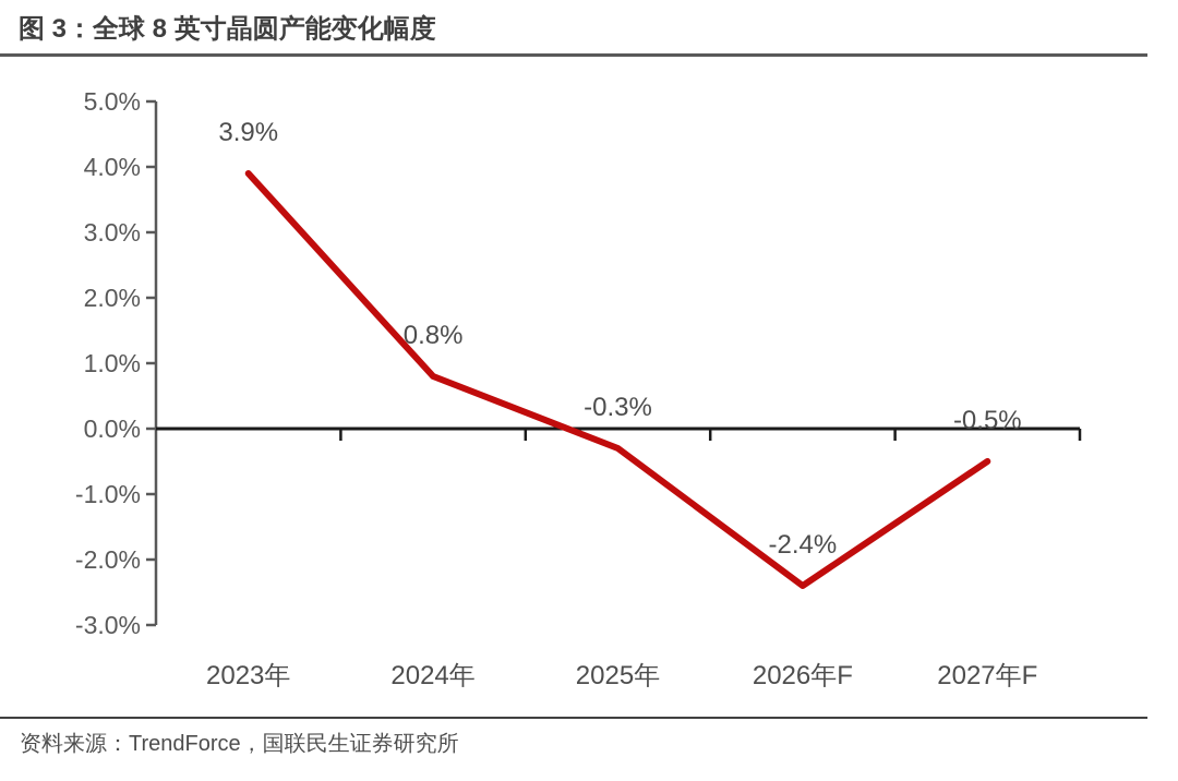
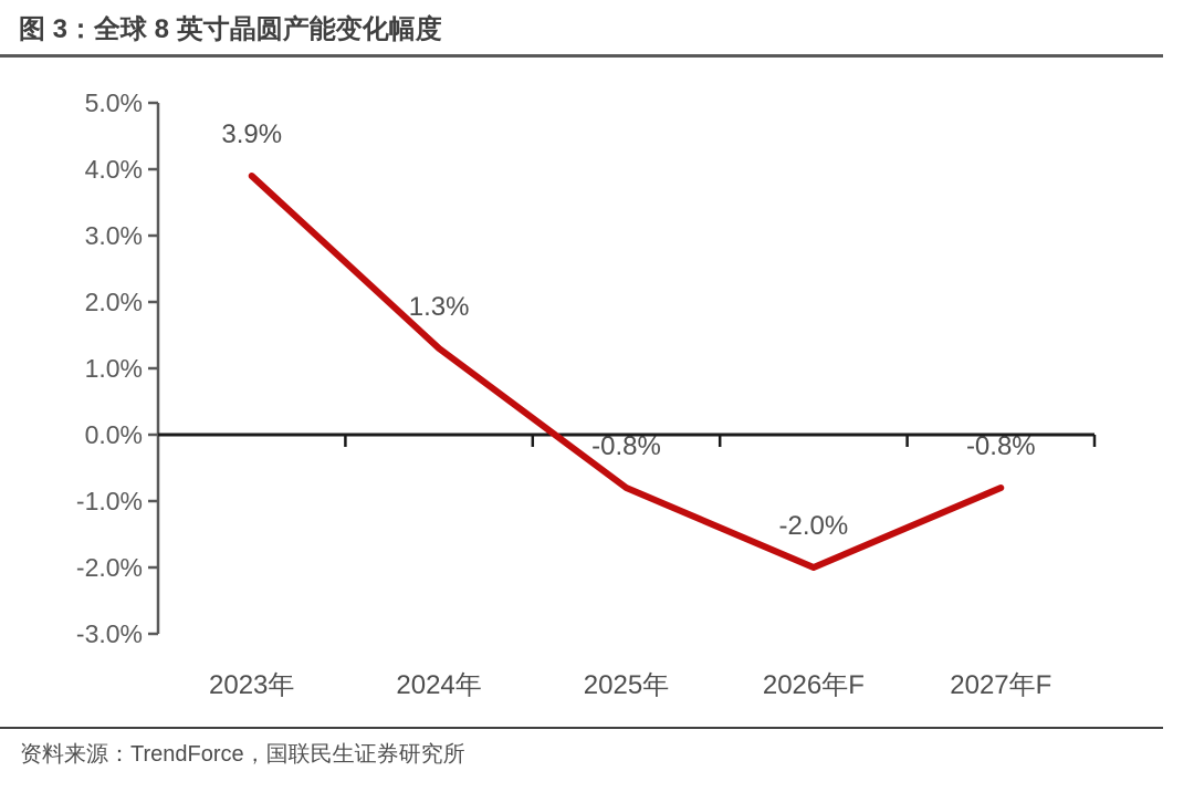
2024年: 0.8% -> 1.3%
2025年: -0.3% -> -0.8%
2026年F: -2.4% -> -2.0%
2027年F: -0.5% -> -0.8%
